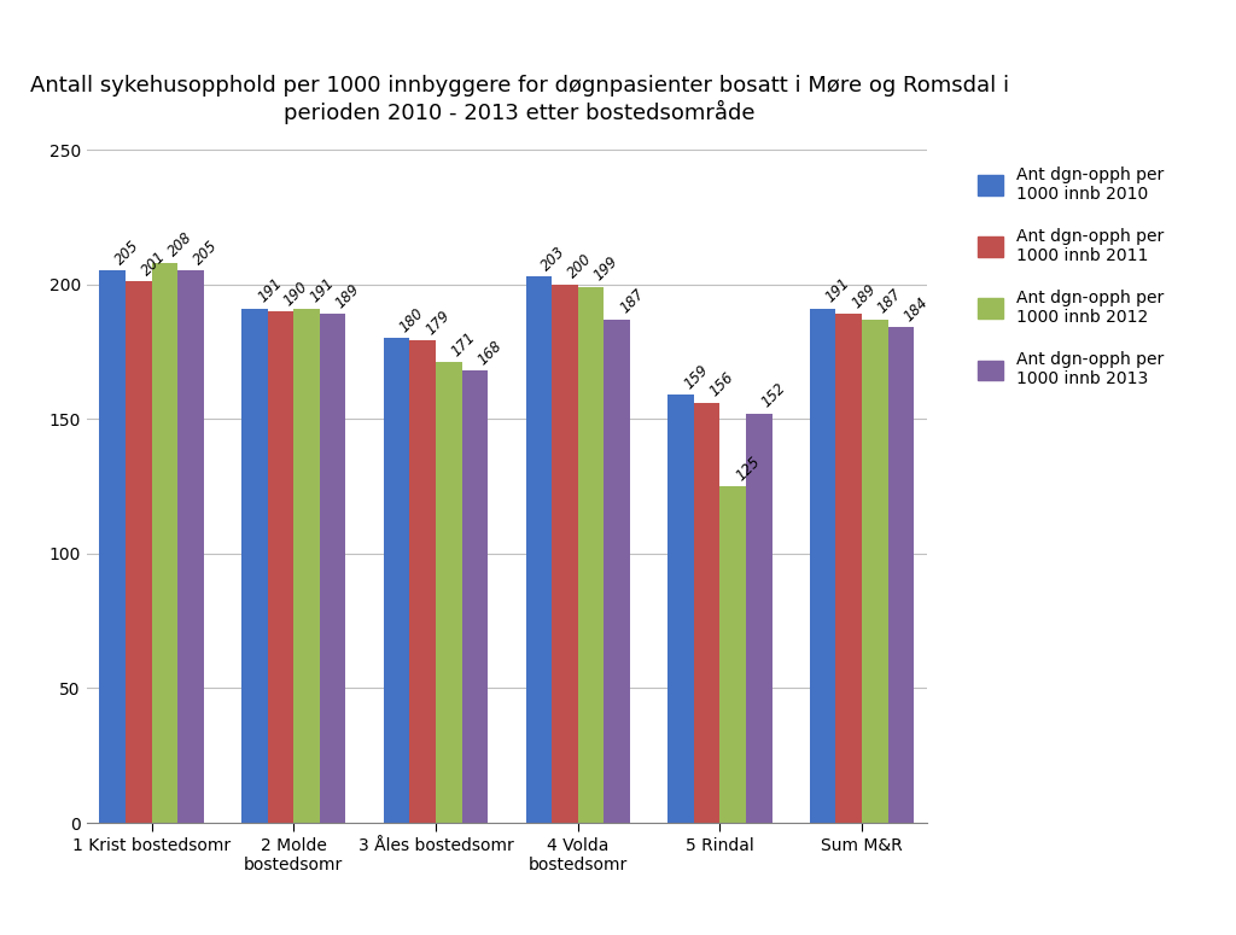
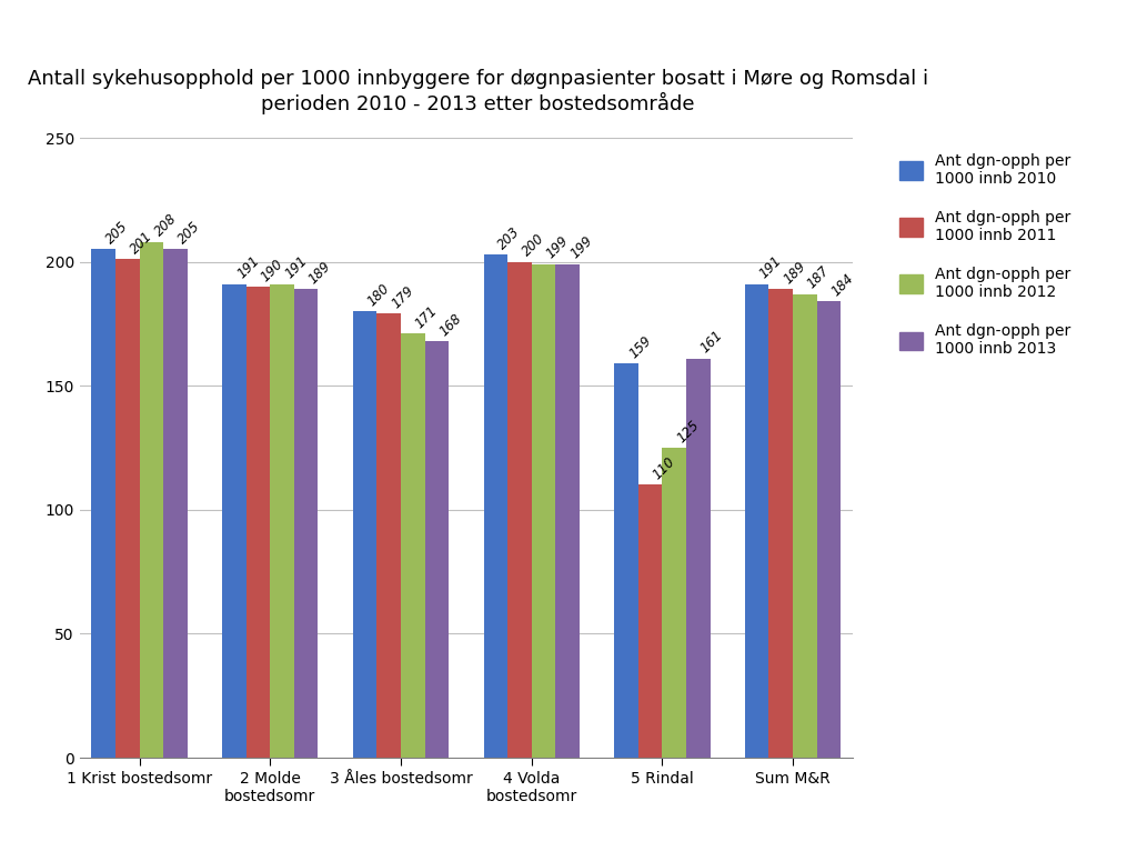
Ant dgn-opph per 1000 innb 2013/4 Volda bostedsomr: 187 -> 199
Ant dgn-opph per 1000 innb 2011/5 Rindal: 156 -> 110
Ant dgn-opph per 1000 innb 2013/5 Rindal: 152 -> 161
